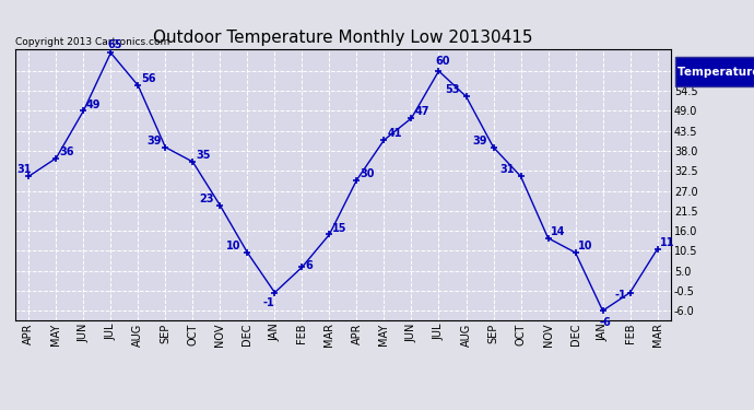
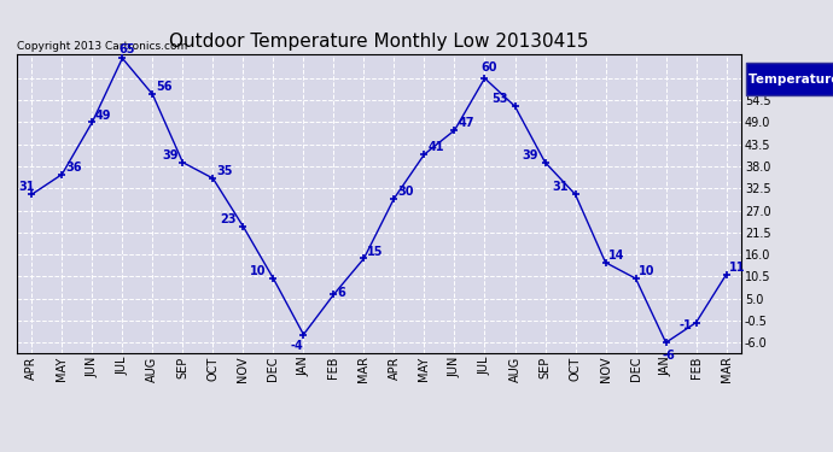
JAN: -1 -> -4
